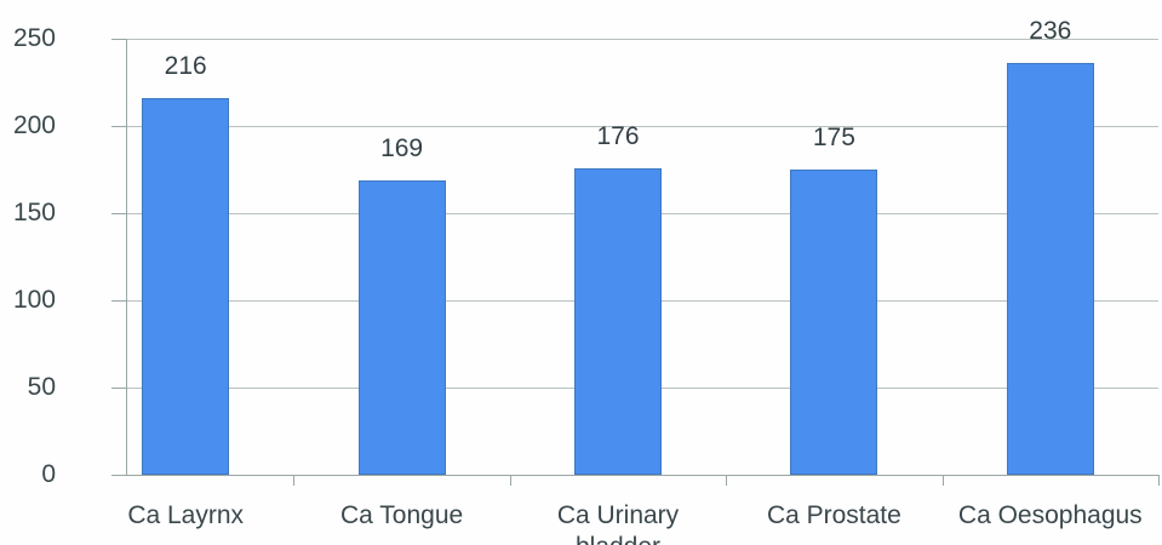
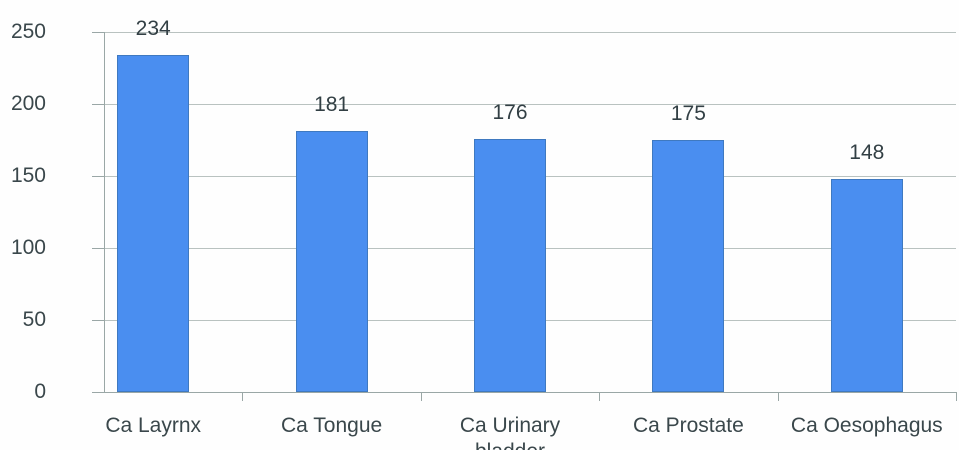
Ca Layrnx: 216 -> 234
Ca Tongue: 169 -> 181
Ca Oesophagus: 236 -> 148
